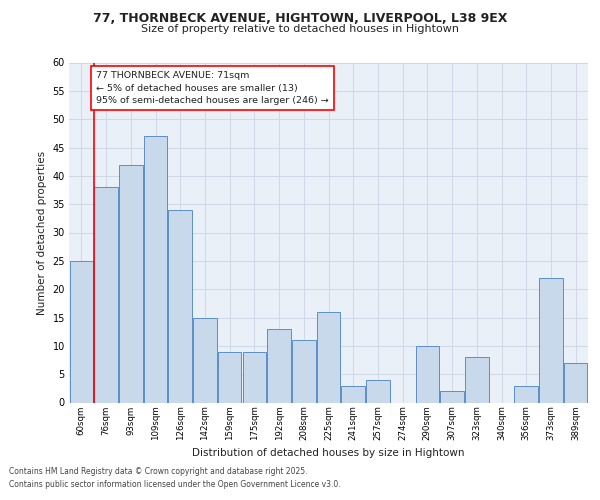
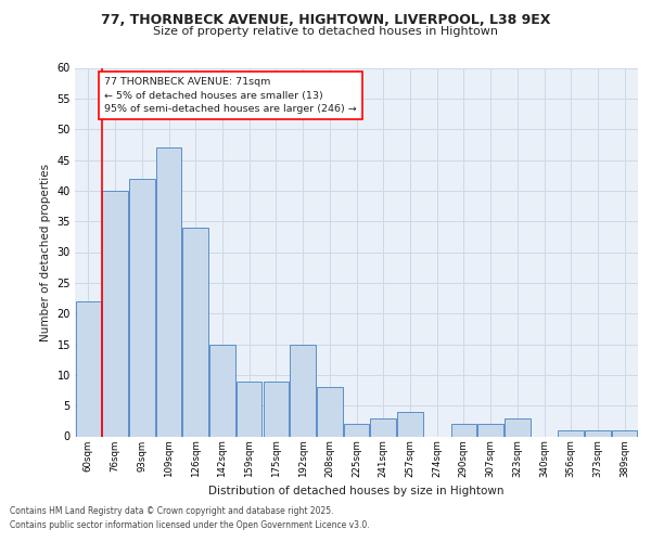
60sqm: 25 -> 22
76sqm: 38 -> 40
192sqm: 13 -> 15
208sqm: 11 -> 8
225sqm: 16 -> 2
290sqm: 10 -> 2
323sqm: 8 -> 3
356sqm: 3 -> 1
373sqm: 22 -> 1
389sqm: 7 -> 1
